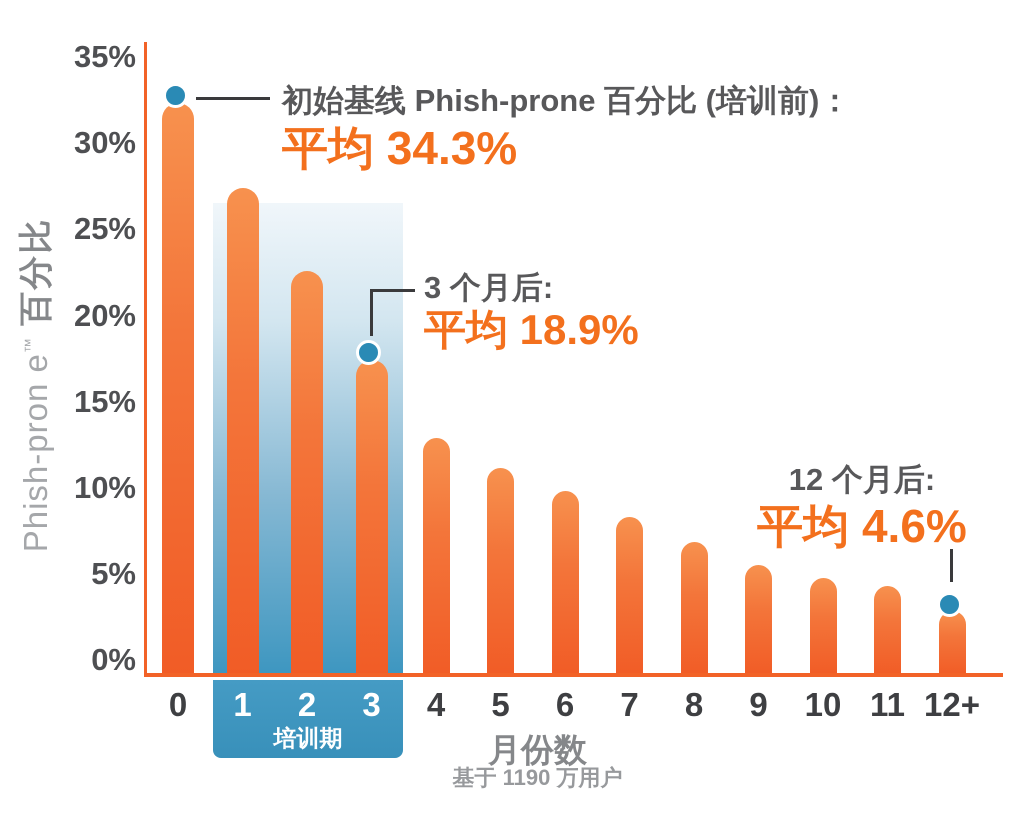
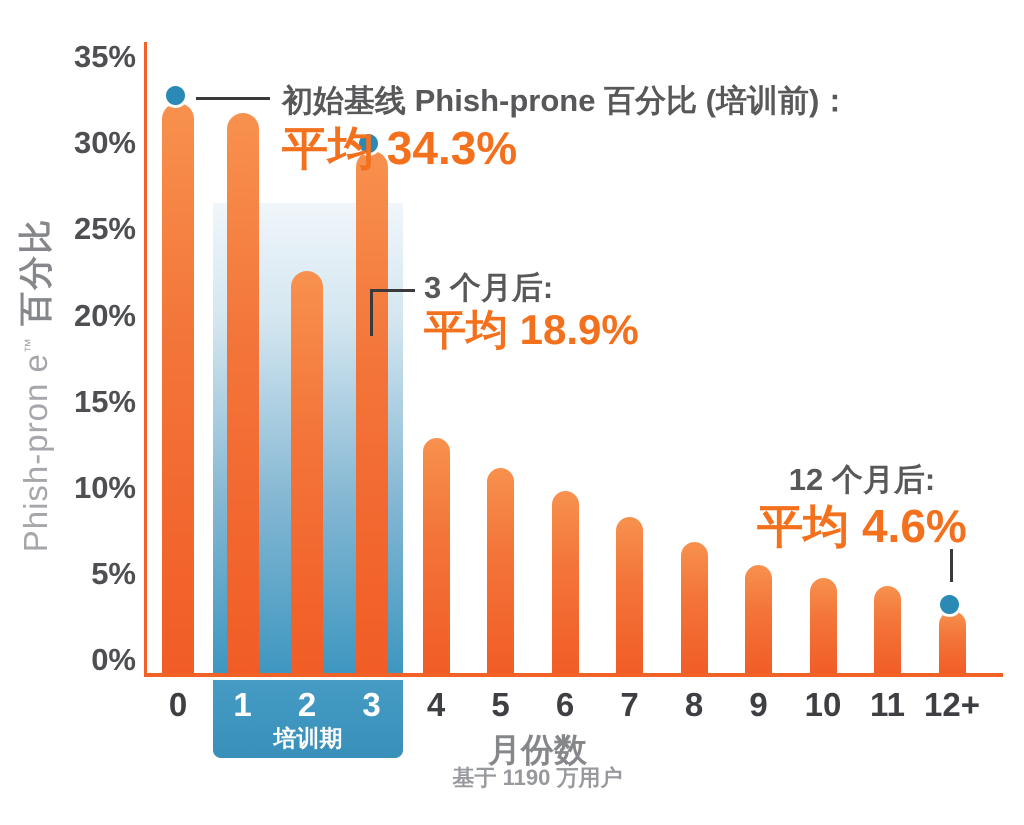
1: 27.5% -> 31.7%
3: 17.8% -> 29.6%
